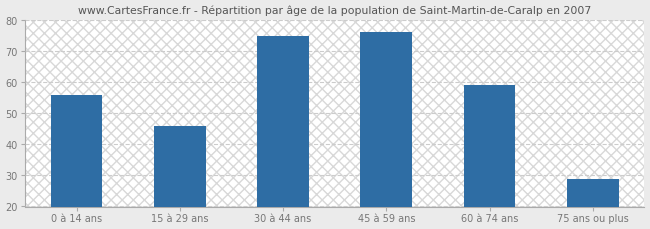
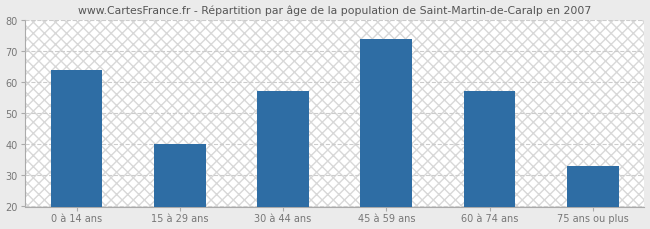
0 à 14 ans: 56 -> 64
15 à 29 ans: 46 -> 40
30 à 44 ans: 75 -> 57
45 à 59 ans: 76 -> 74
60 à 74 ans: 59 -> 57
75 ans ou plus: 29 -> 33
